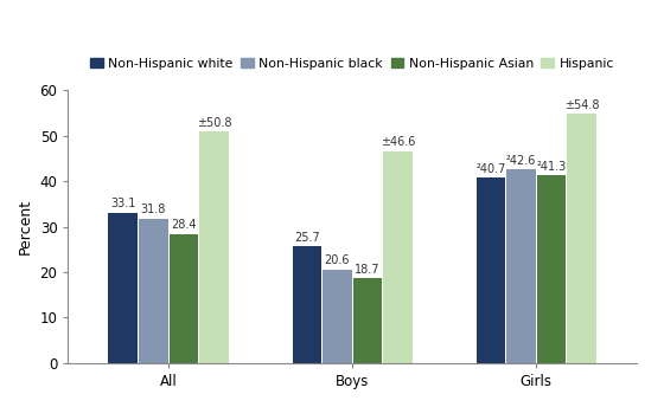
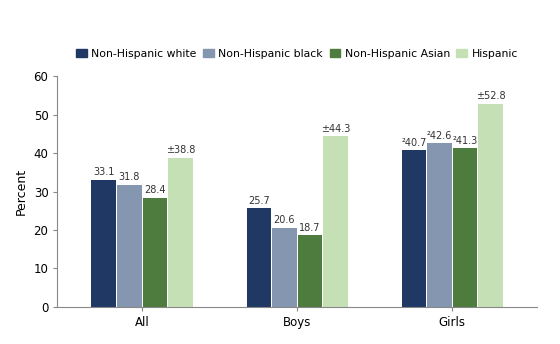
Hispanic/All: ±50.8 -> ±38.8
Hispanic/Boys: ±46.6 -> ±44.3
Hispanic/Girls: ±54.8 -> ±52.8
